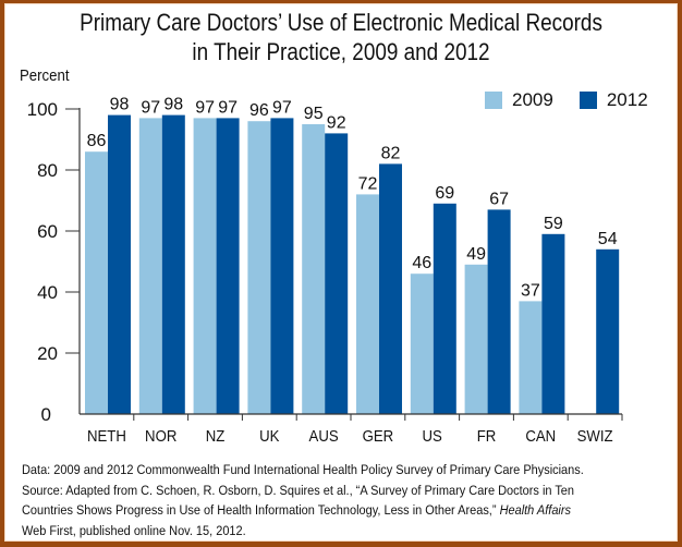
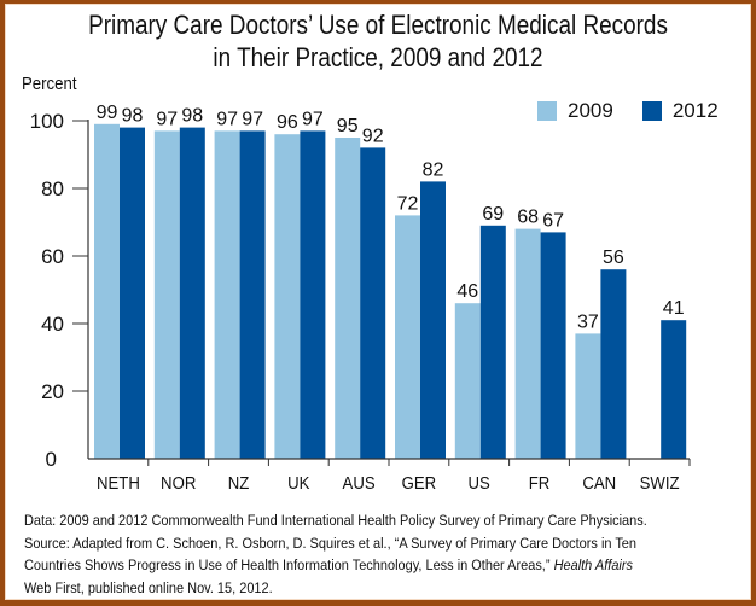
2009/NETH: 86 -> 99
2009/FR: 49 -> 68
2012/CAN: 59 -> 56
2012/SWIZ: 54 -> 41
